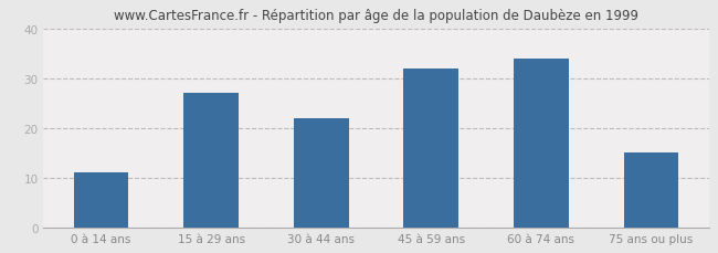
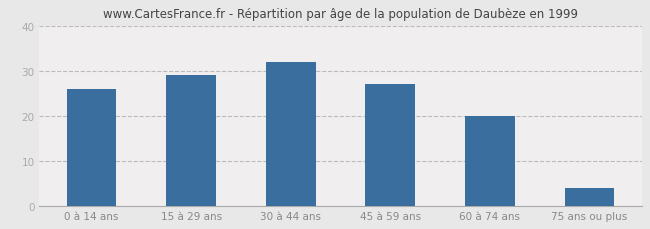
0 à 14 ans: 11 -> 26
15 à 29 ans: 27 -> 29
30 à 44 ans: 22 -> 32
45 à 59 ans: 32 -> 27
60 à 74 ans: 34 -> 20
75 ans ou plus: 15 -> 4
